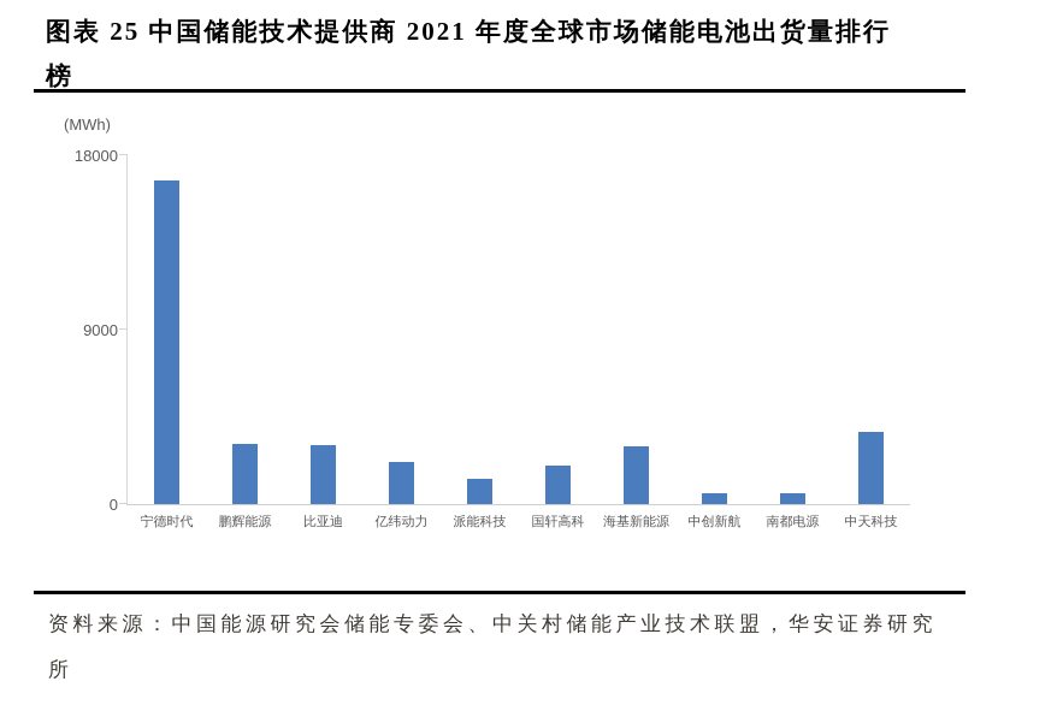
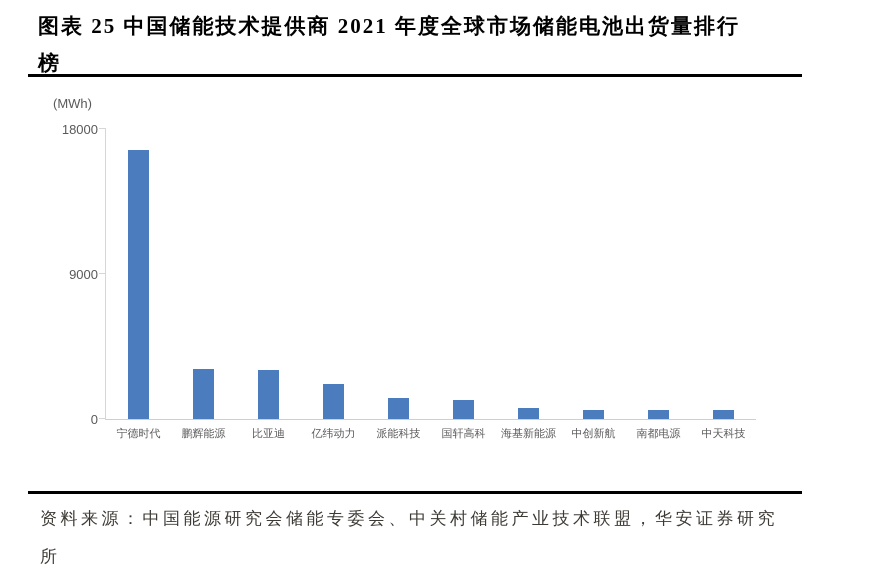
国轩高科: 2000 -> 1200
海基新能源: 3000 -> 700
中天科技: 3700 -> 600
